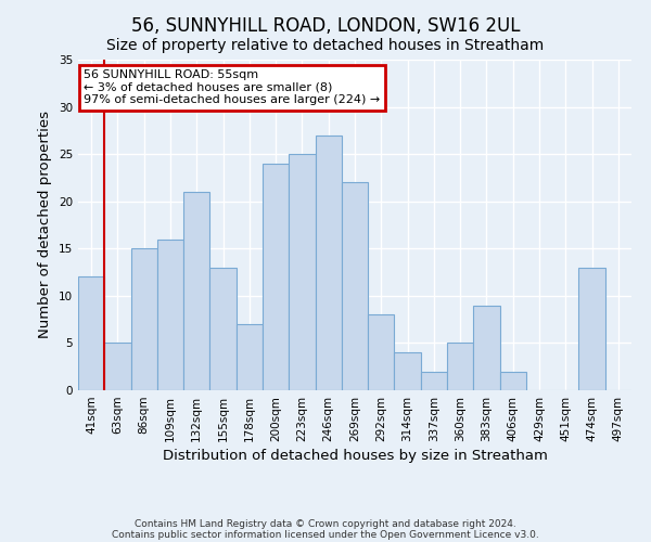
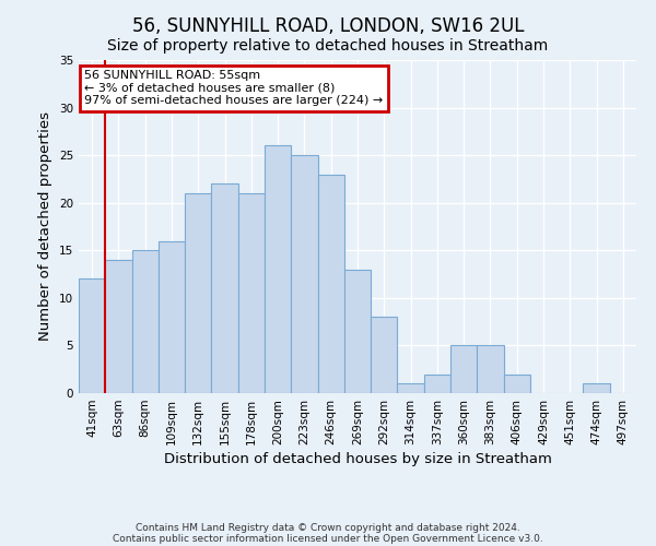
63sqm: 5 -> 14
155sqm: 13 -> 22
178sqm: 7 -> 21
200sqm: 24 -> 26
246sqm: 27 -> 23
269sqm: 22 -> 13
314sqm: 4 -> 1
383sqm: 9 -> 5
474sqm: 13 -> 1
